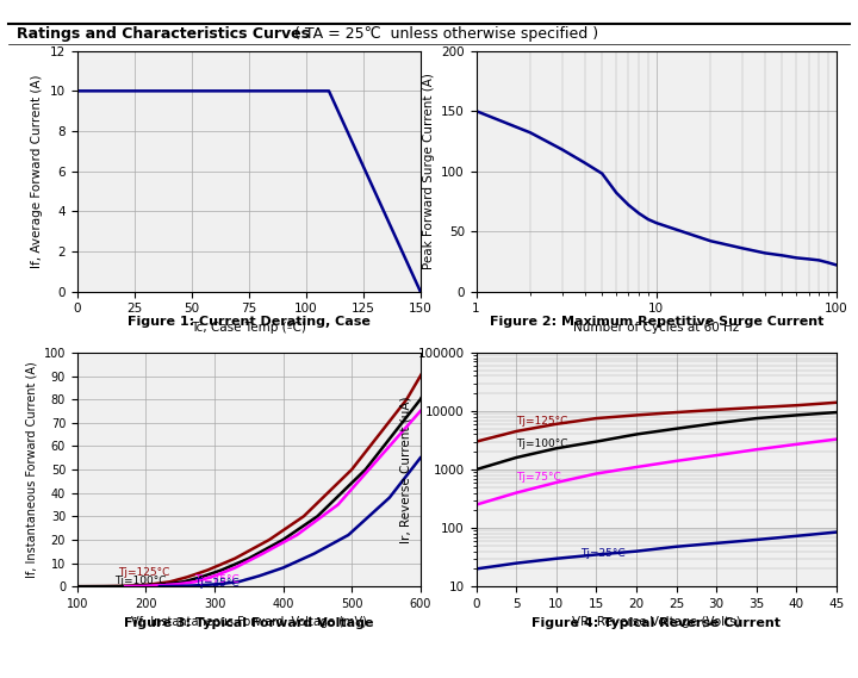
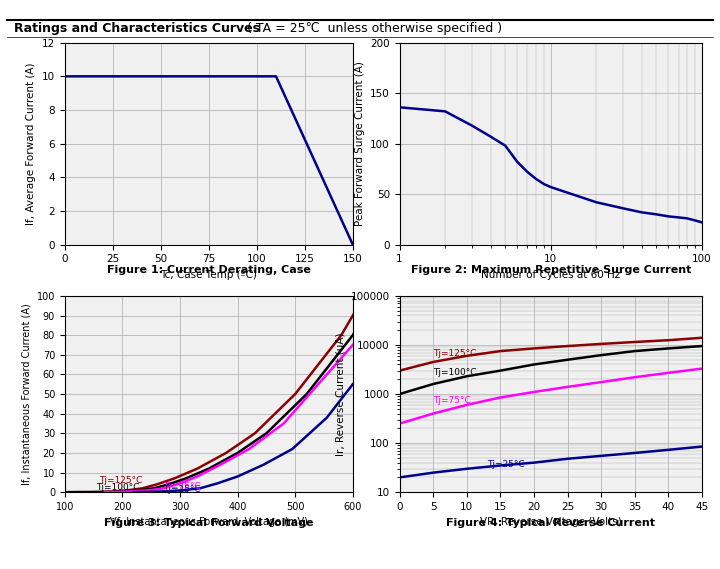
1: 150 -> 136
